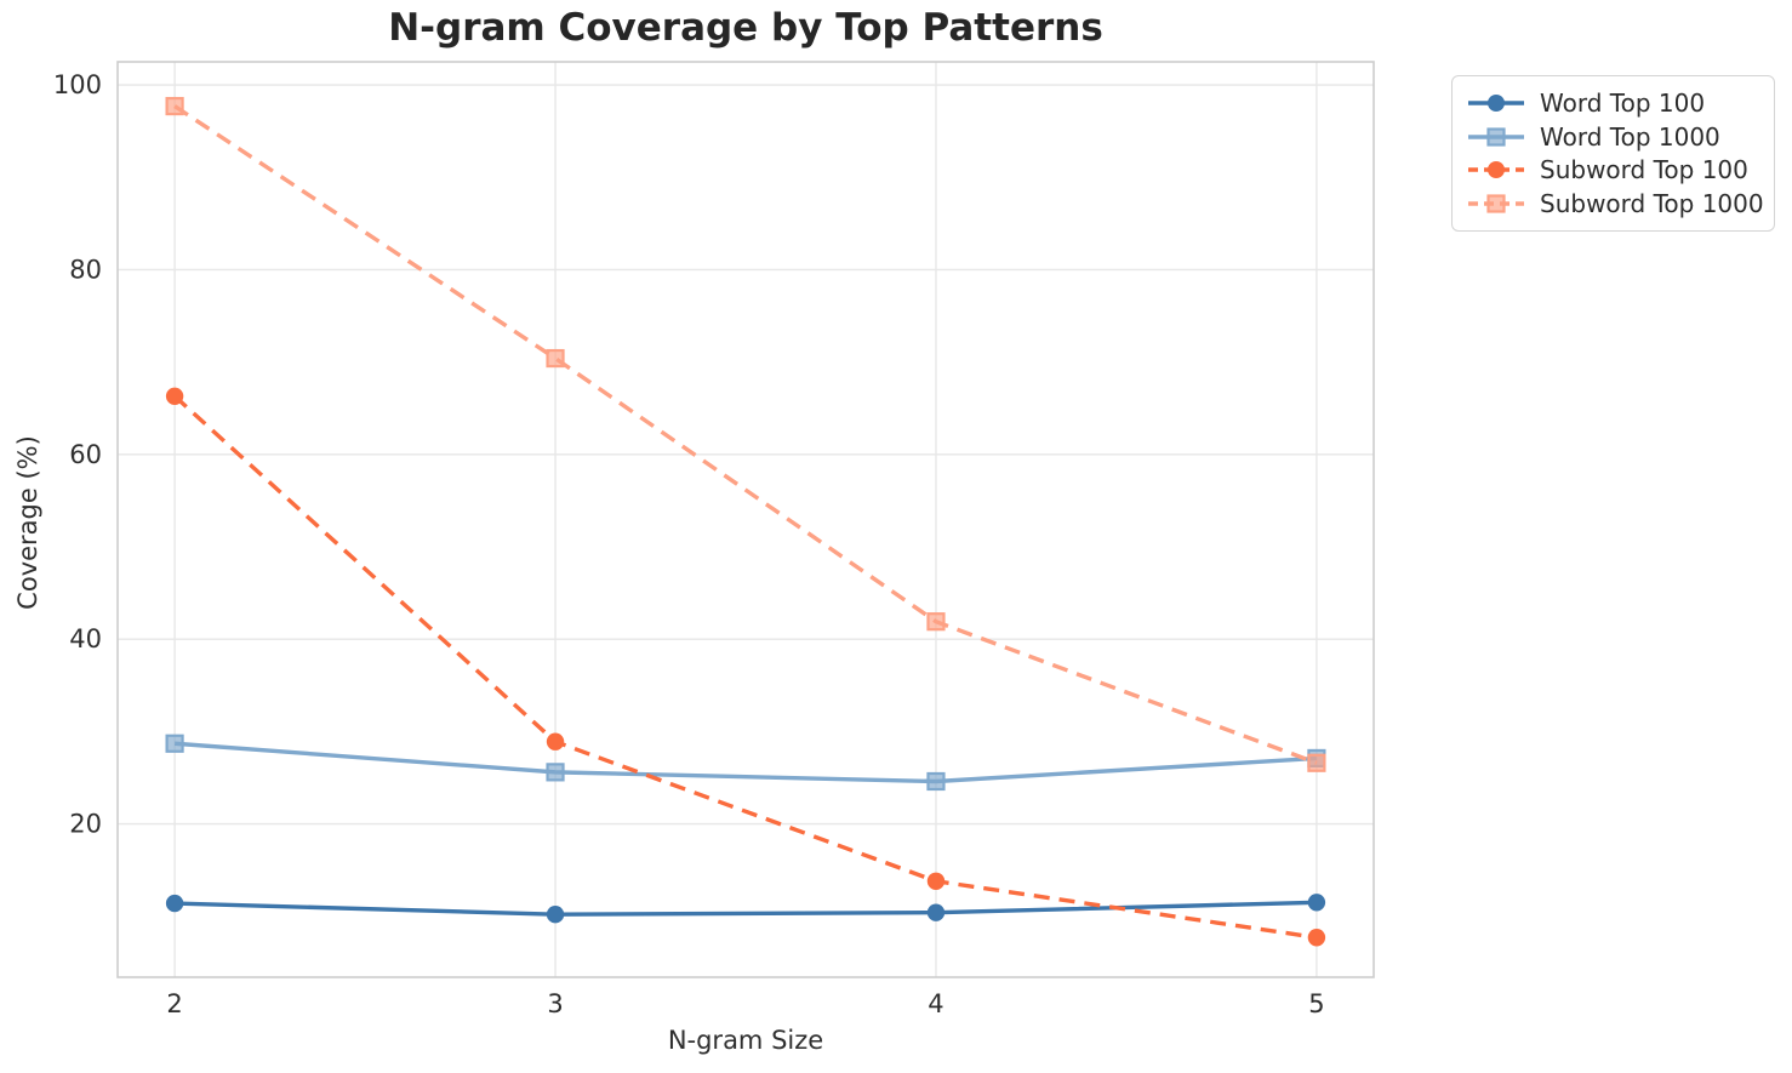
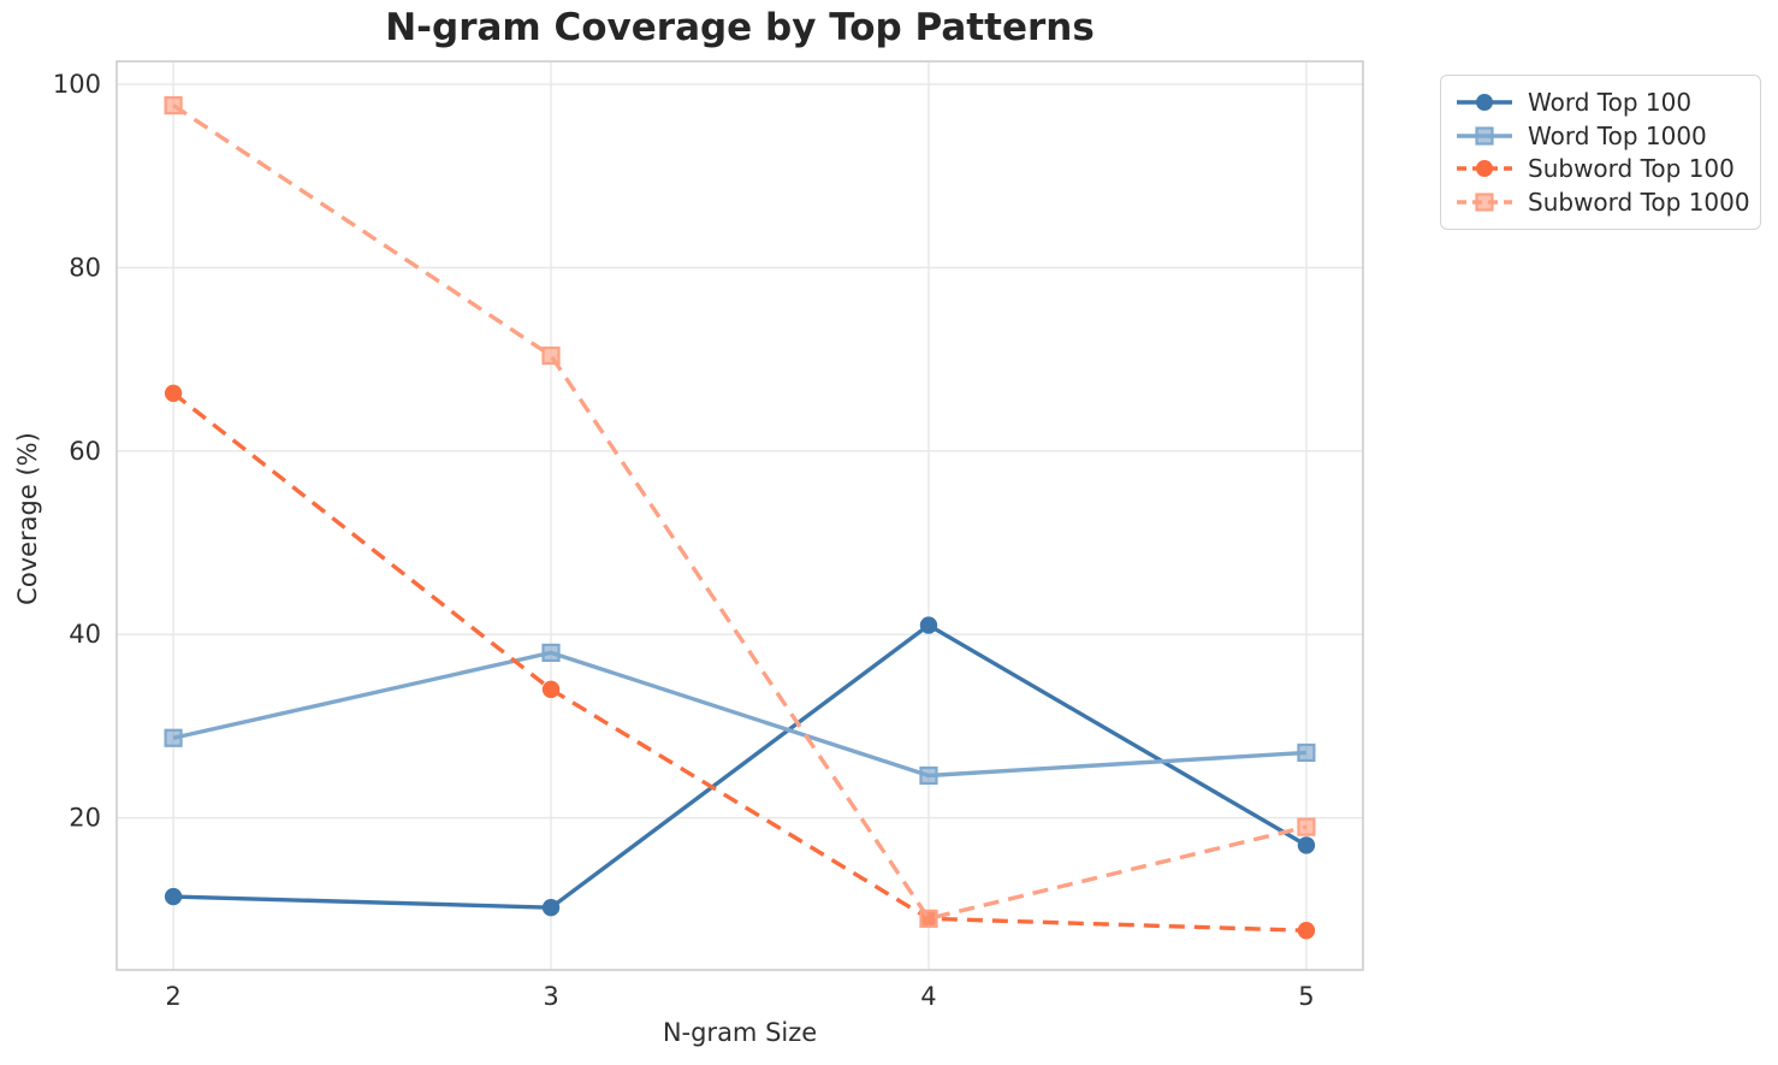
Word Top 1000/3: 26 -> 38
Subword Top 100/3: 29 -> 34
Word Top 100/4: 10 -> 41
Subword Top 100/4: 14 -> 9
Subword Top 1000/4: 42 -> 9
Word Top 100/5: 12 -> 17
Subword Top 1000/5: 27 -> 19
